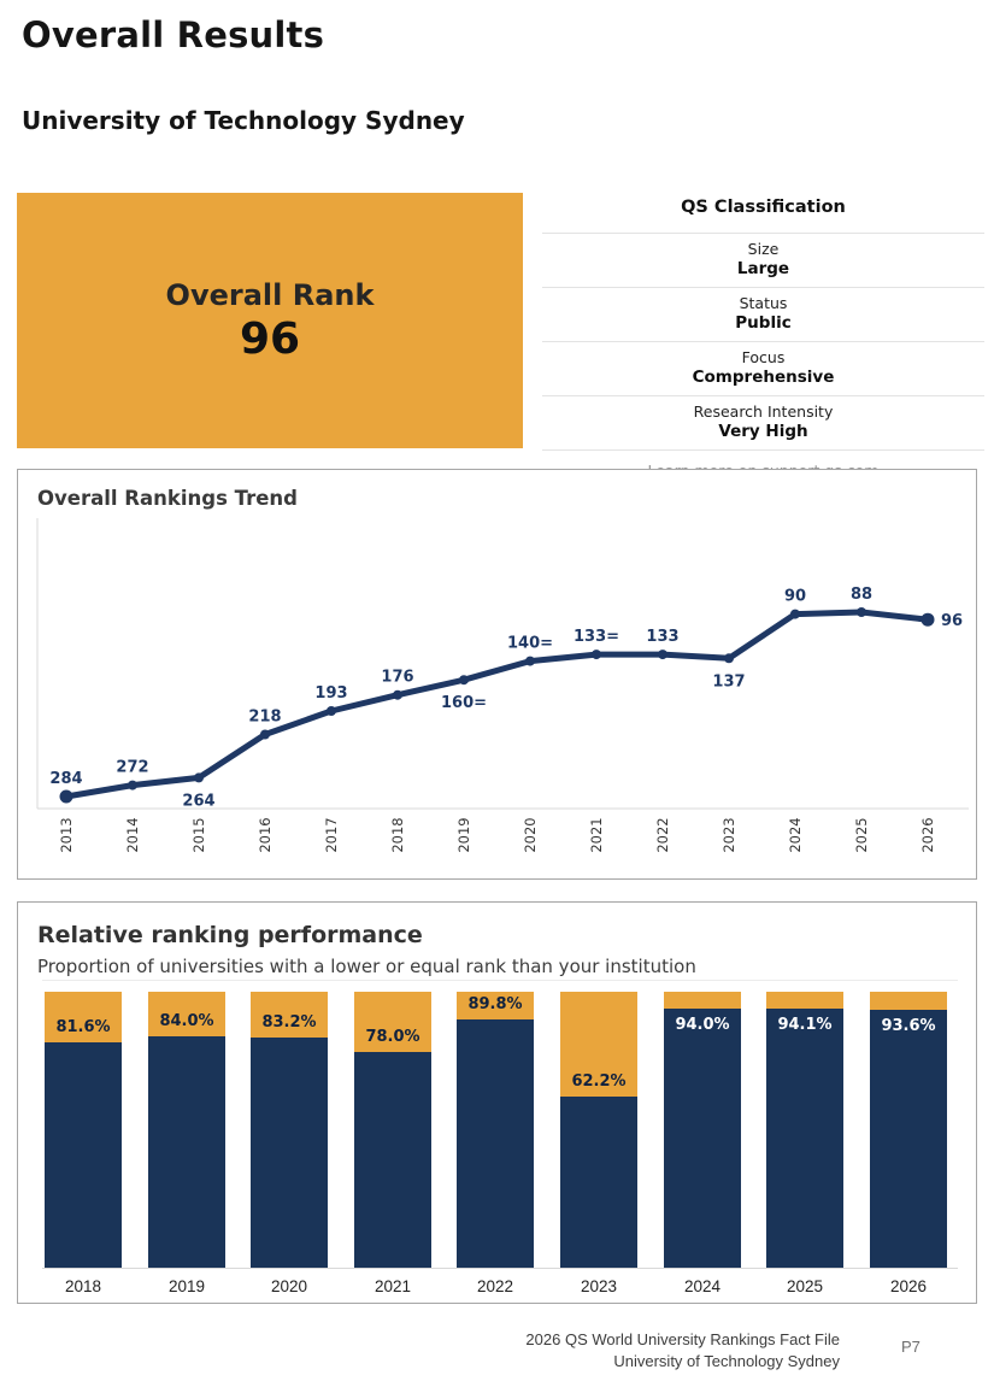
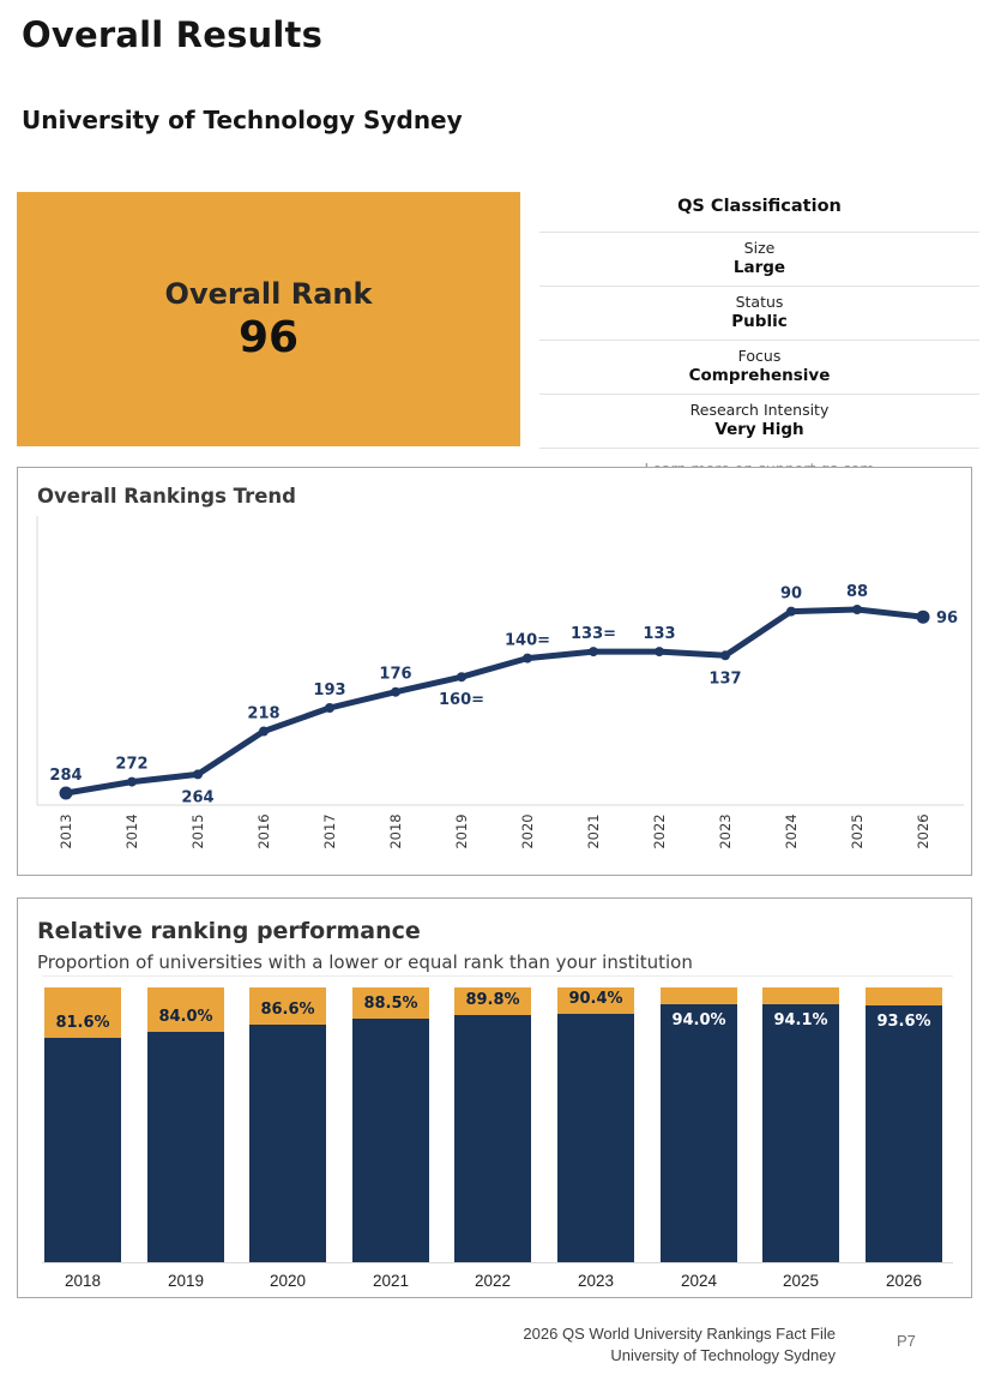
Relative ranking performance/2020: 83.2% -> 86.6%
Relative ranking performance/2021: 78.0% -> 88.5%
Relative ranking performance/2023: 62.2% -> 90.4%
